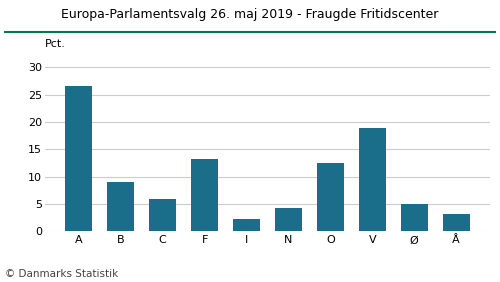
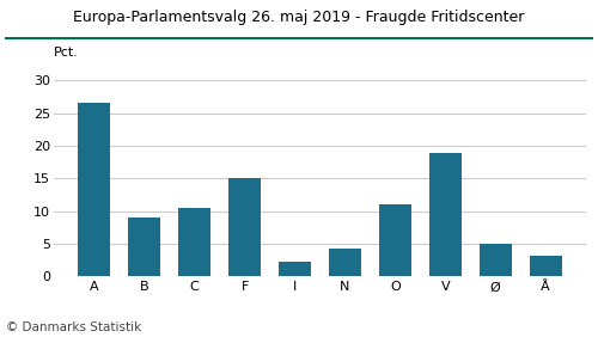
C: 5.9 -> 10.4
F: 13.3 -> 15.0
O: 12.4 -> 11.0
